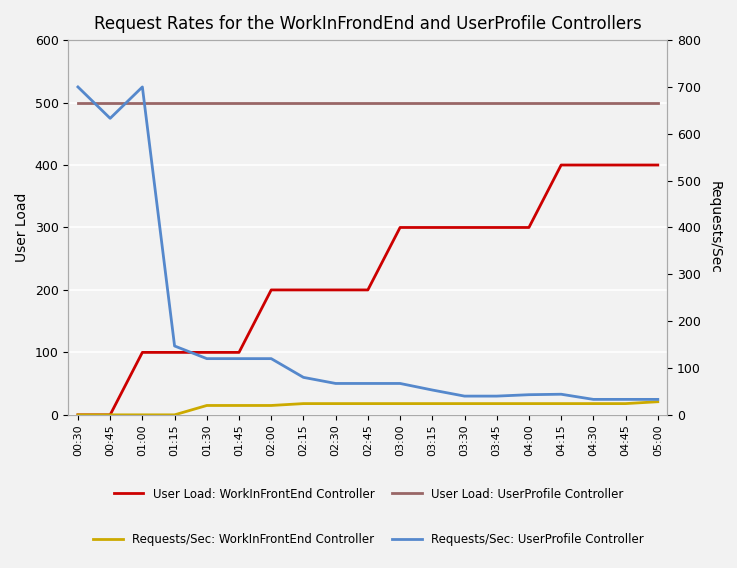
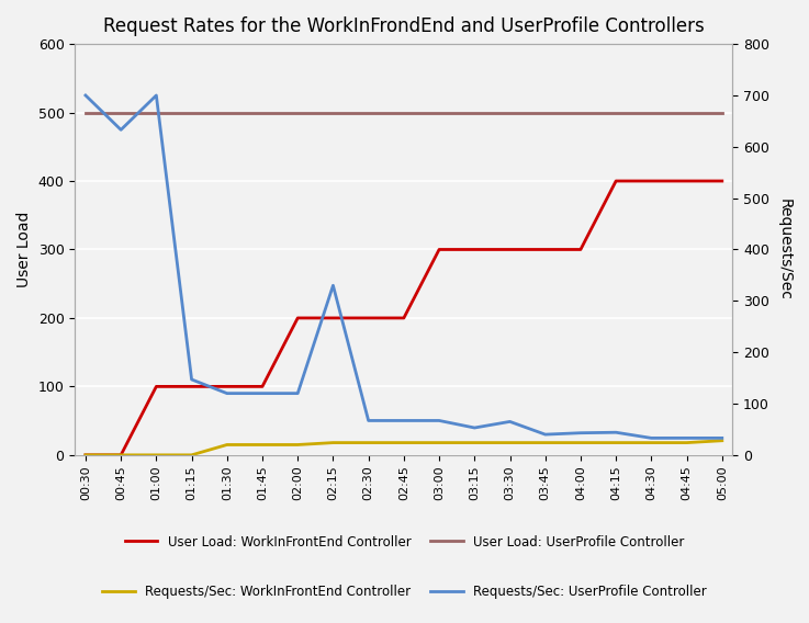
Requests/Sec: UserProfile Controller/02:15: 80 -> 330
Requests/Sec: UserProfile Controller/03:30: 40 -> 65
